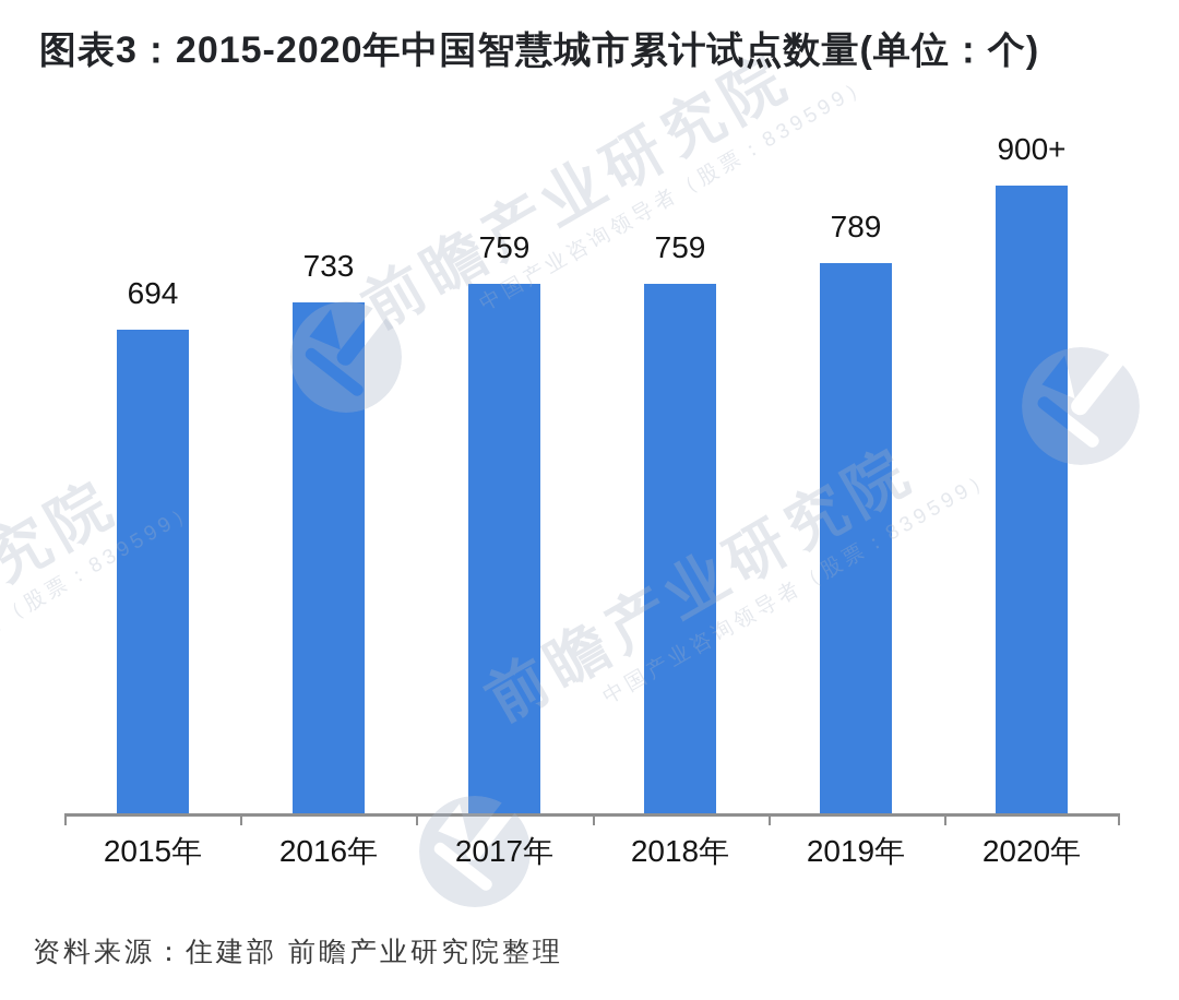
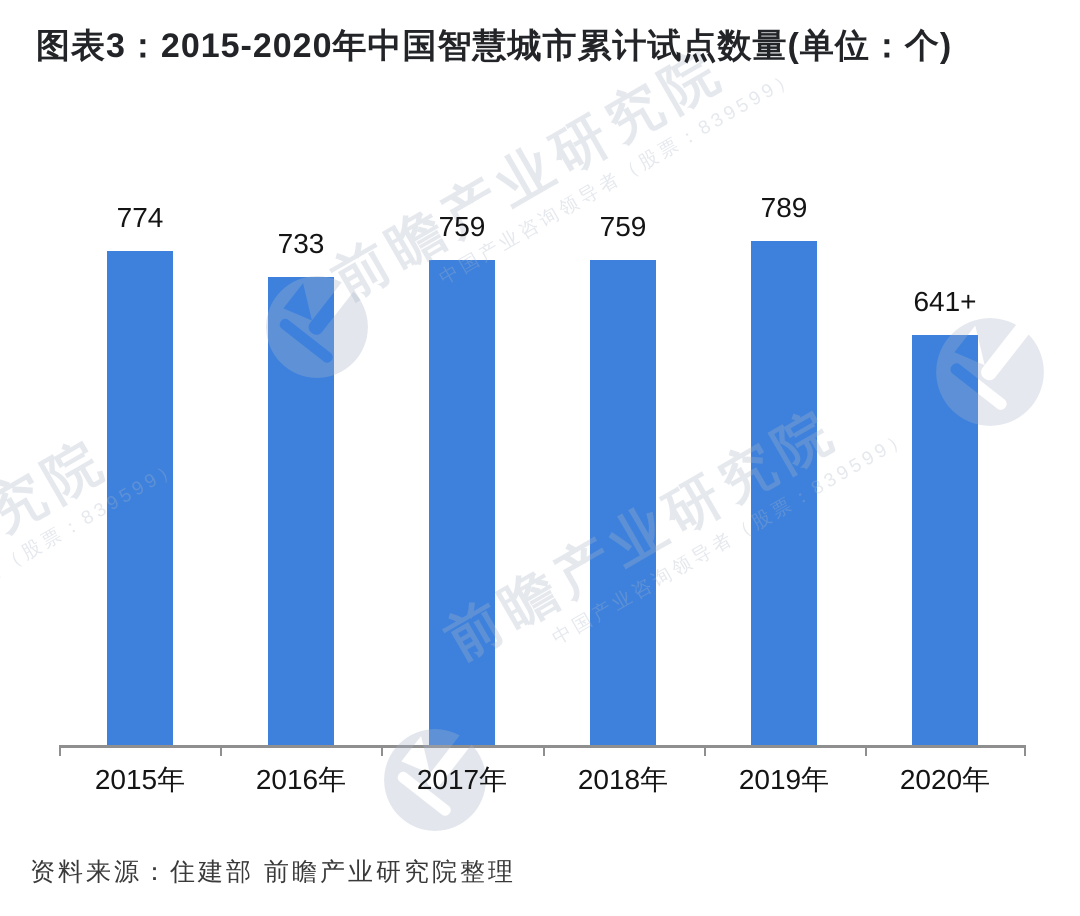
2015年: 694 -> 774
2020年: 900 -> 641
